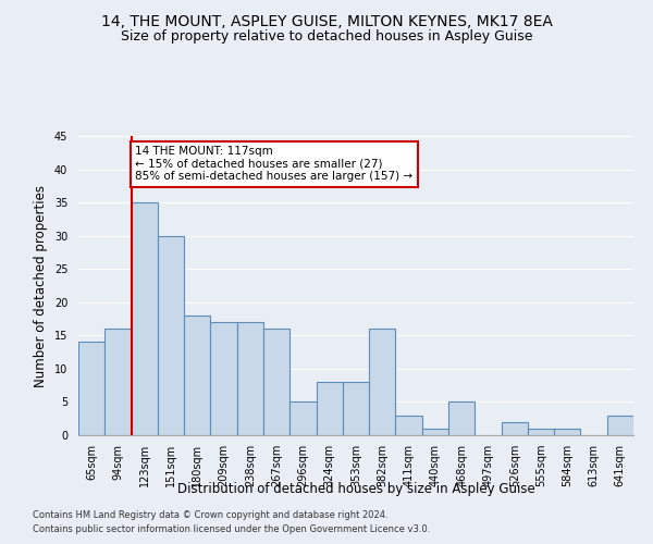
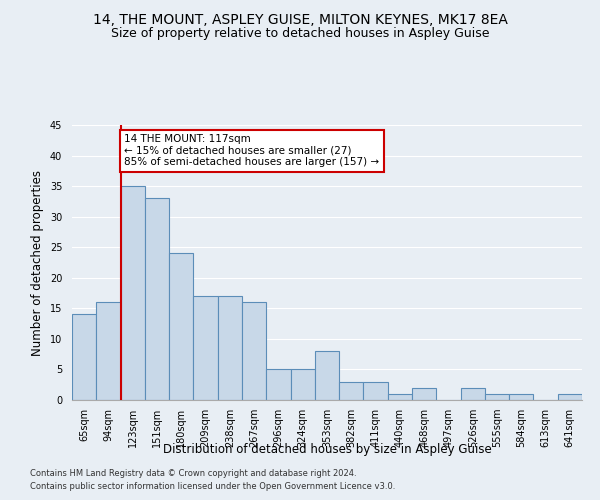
151sqm: 30 -> 33
180sqm: 18 -> 24
324sqm: 8 -> 5
382sqm: 16 -> 3
468sqm: 5 -> 2
641sqm: 3 -> 1
